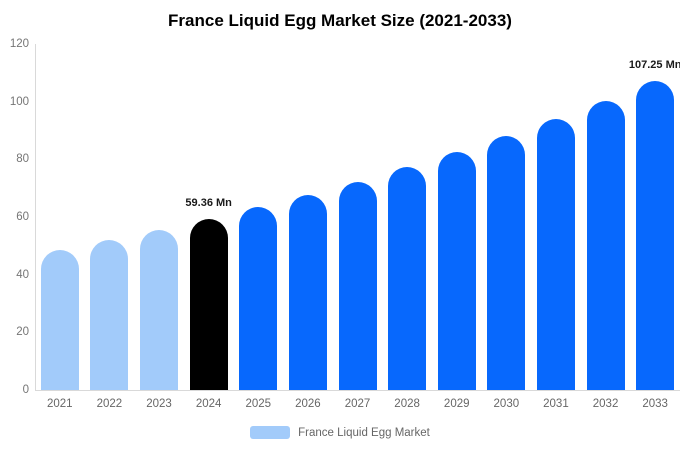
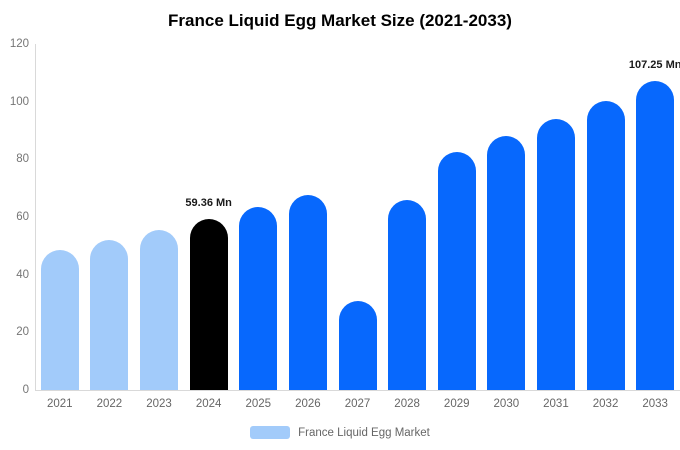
2027: 72 -> 31
2028: 77 -> 66
